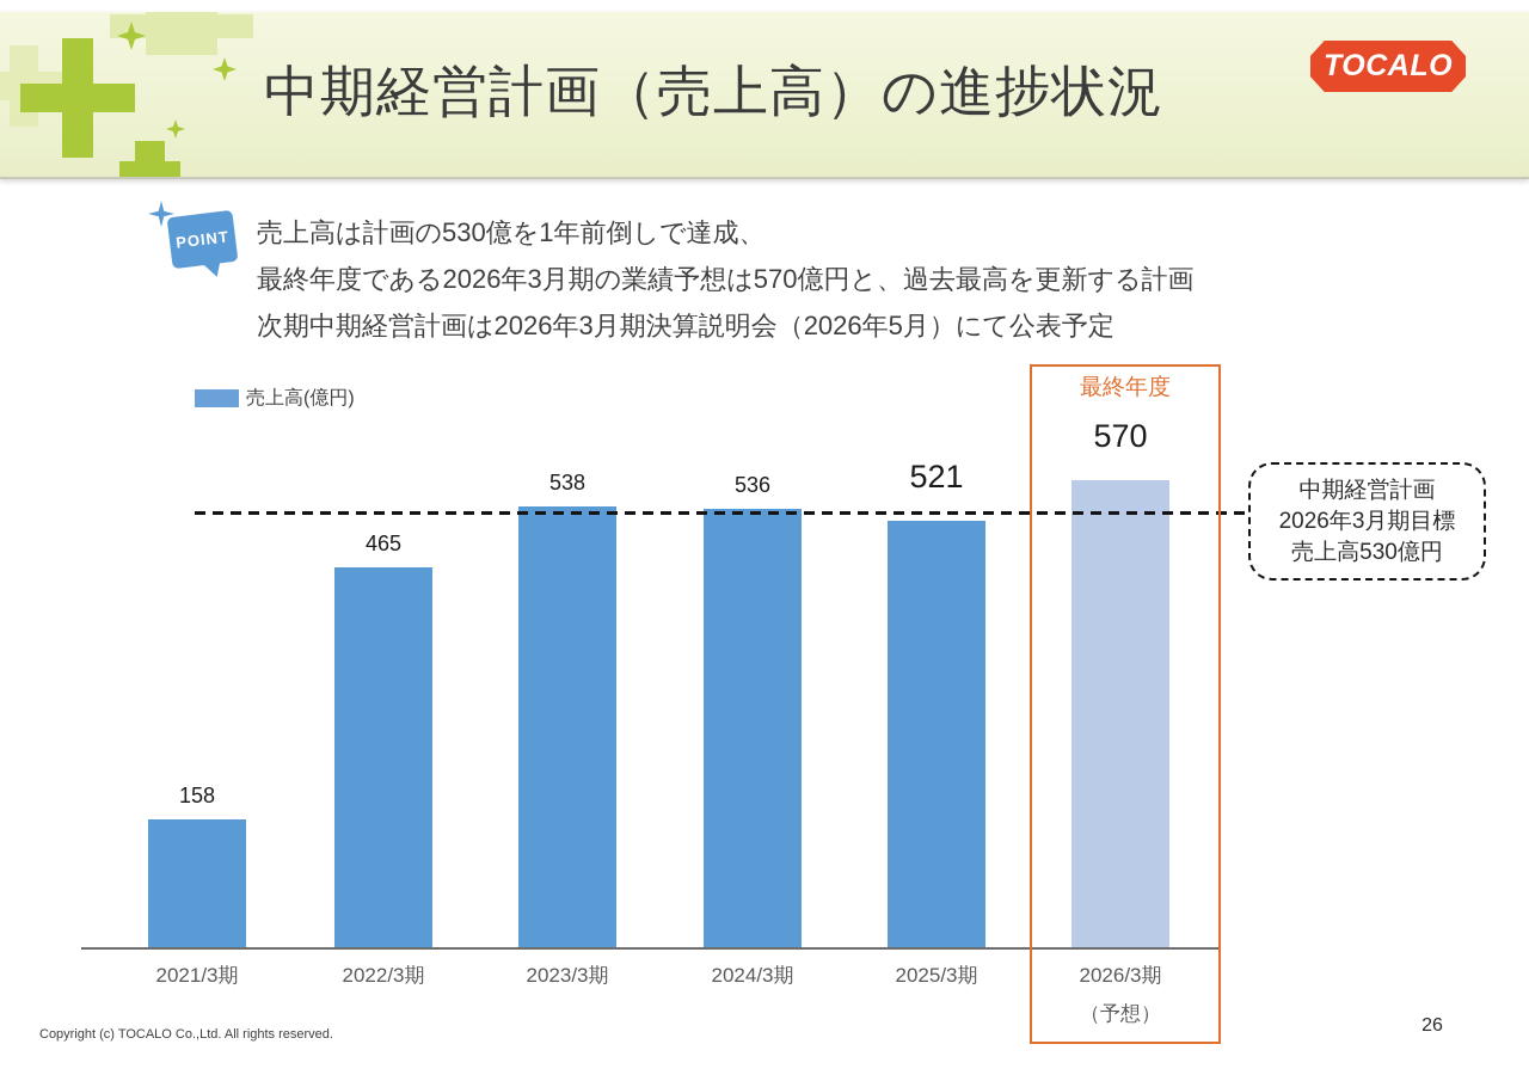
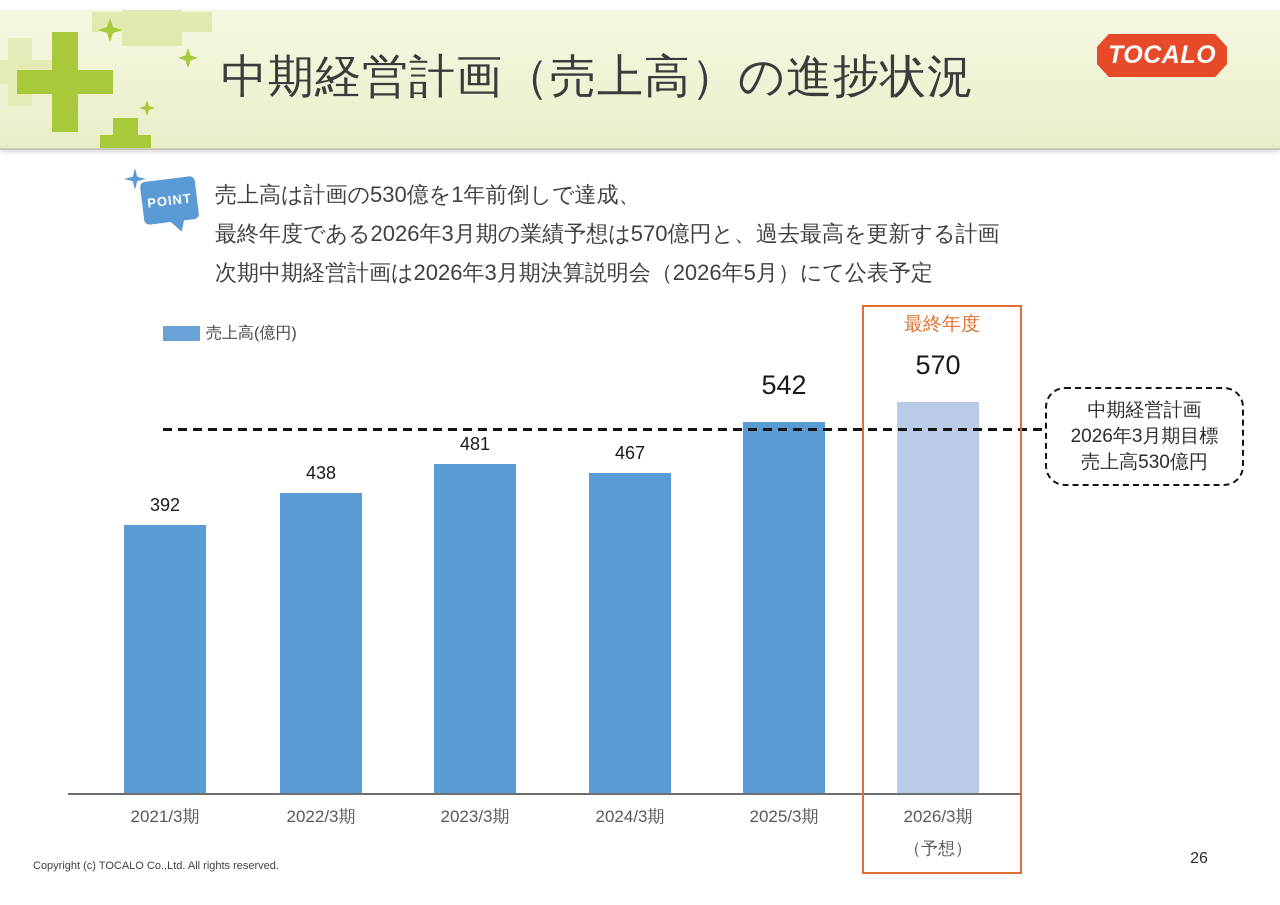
2021/3期: 158 -> 392
2022/3期: 465 -> 438
2023/3期: 538 -> 481
2024/3期: 536 -> 467
2025/3期: 521 -> 542
